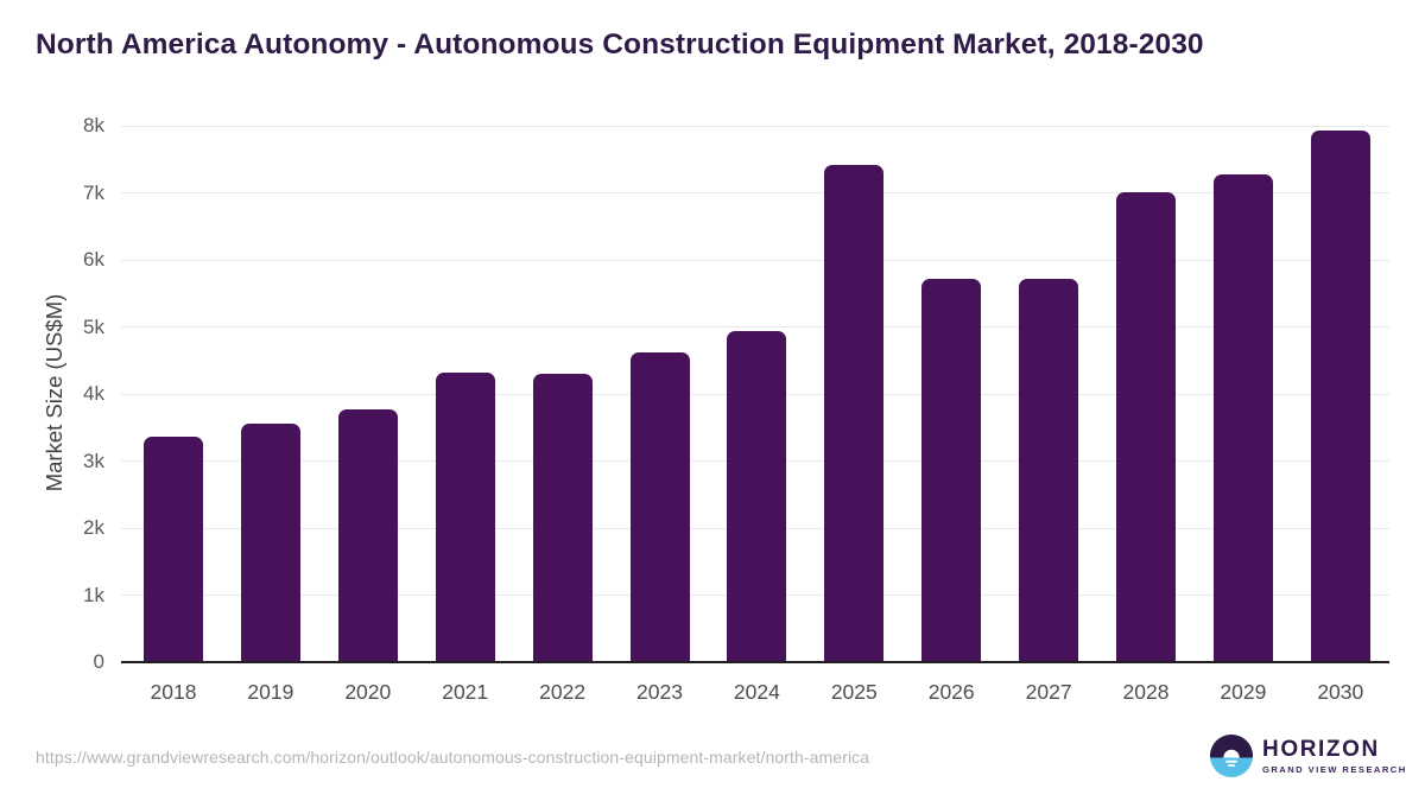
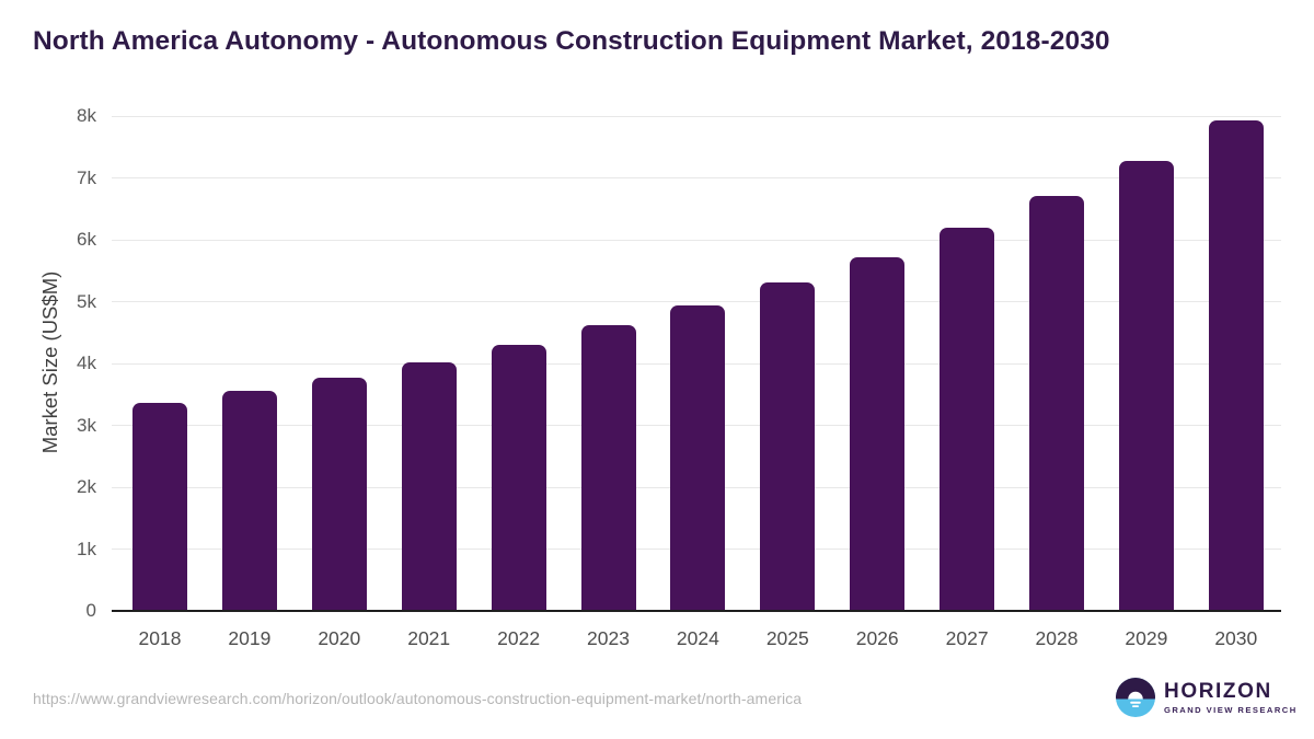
2021: 4.3k -> 4.0k
2025: 7.4k -> 5.3k
2027: 5.7k -> 6.2k
2028: 7.0k -> 6.7k
